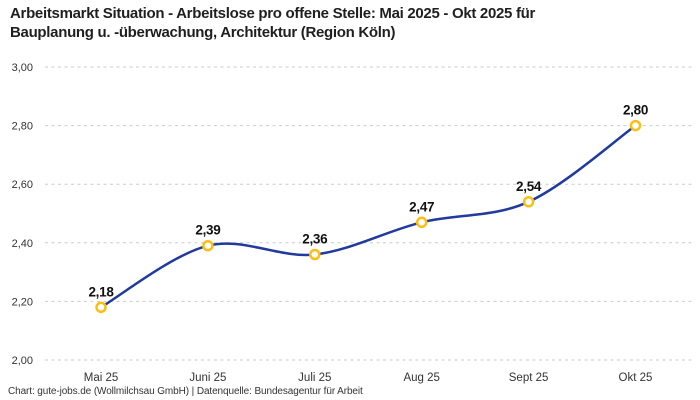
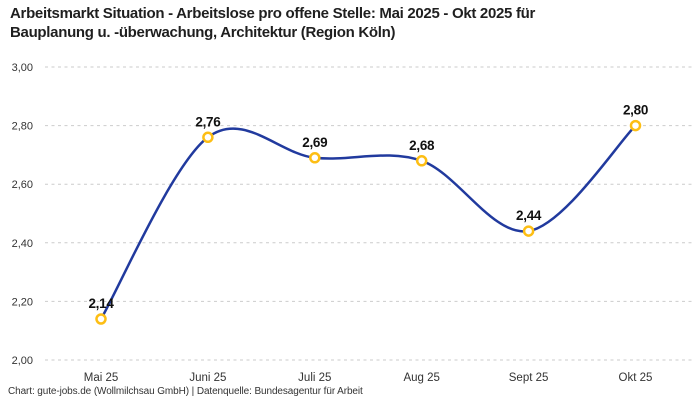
Mai 25: 2,18 -> 2,14
Juni 25: 2,39 -> 2,76
Juli 25: 2,36 -> 2,69
Aug 25: 2,47 -> 2,68
Sept 25: 2,54 -> 2,44
